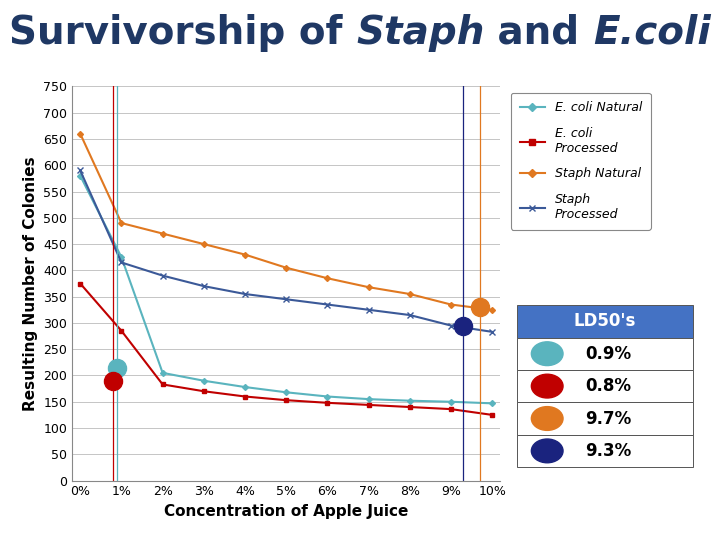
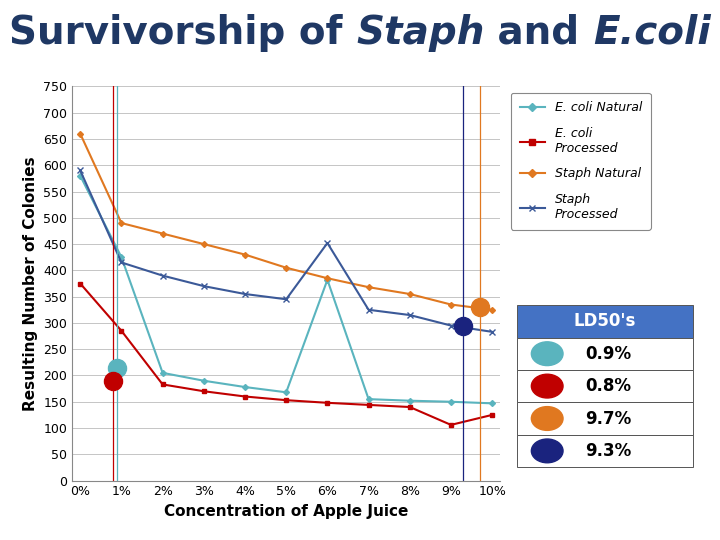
E. coli Natural/6%: 160 -> 382
Staph Processed/6%: 335 -> 452
E. coli Processed/9%: 136 -> 106
